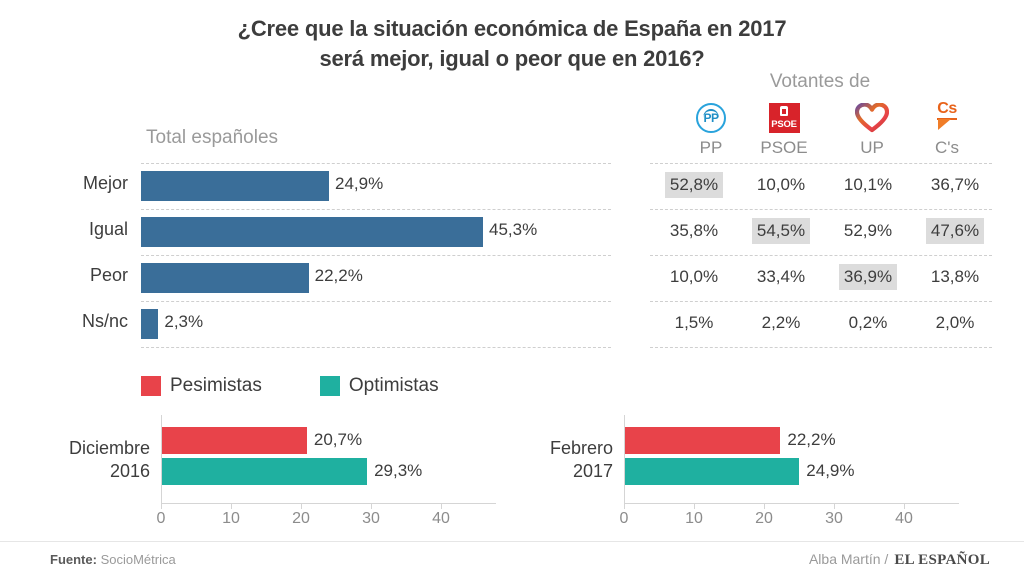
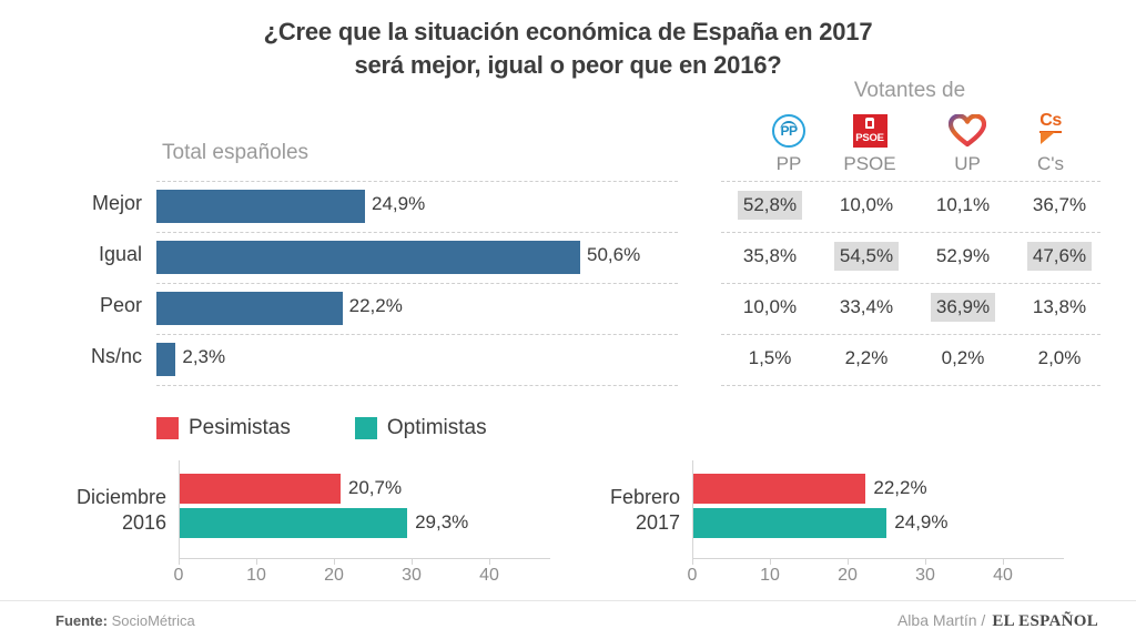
Igual: 45,3% -> 50,6%
